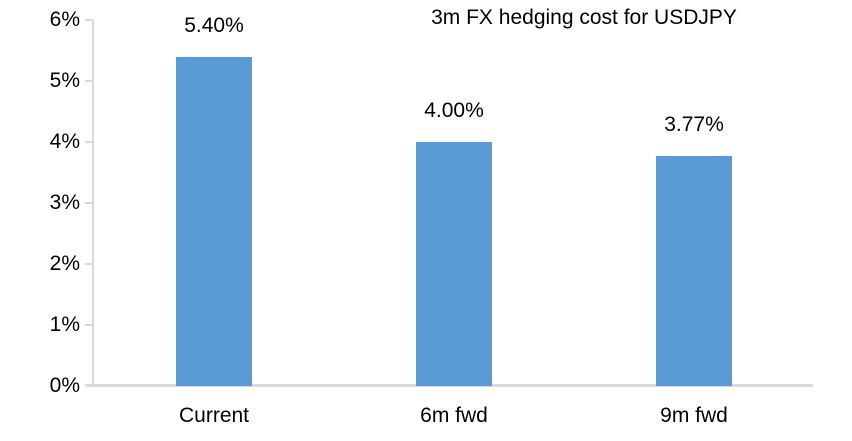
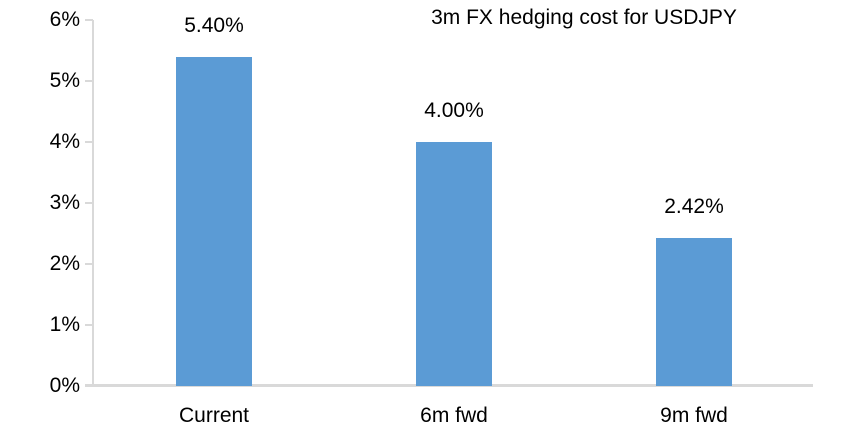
9m fwd: 3.77% -> 2.42%
